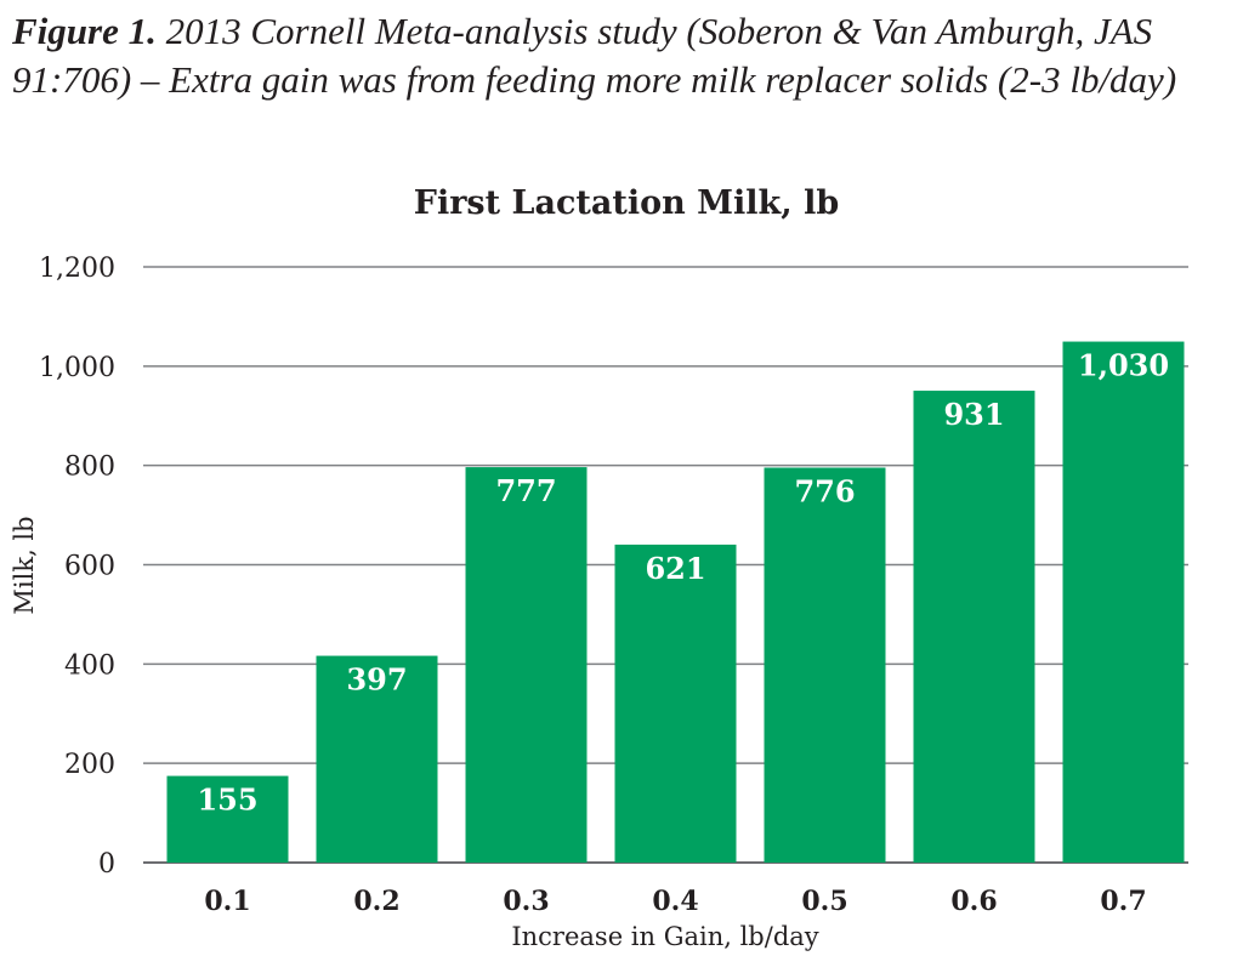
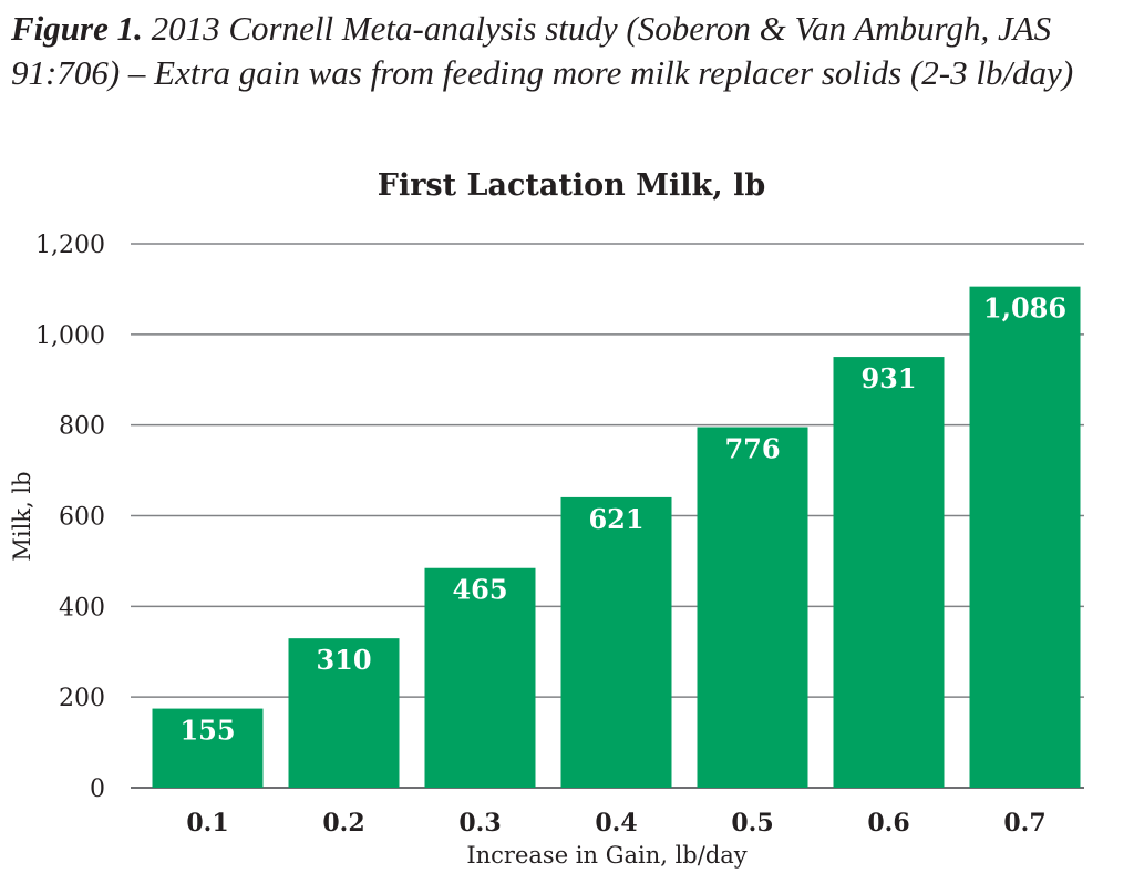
0.2: 397 -> 310
0.3: 777 -> 465
0.7: 1,030 -> 1,086
